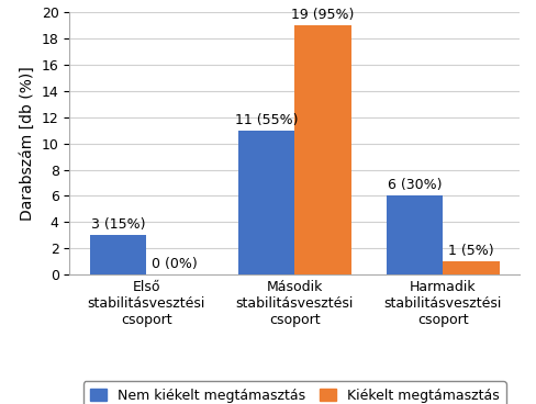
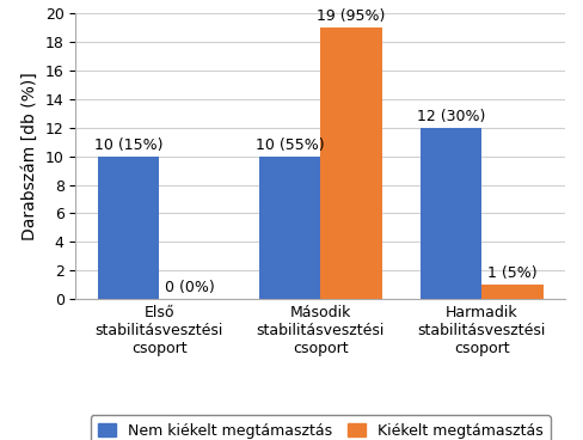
Nem kiékelt megtámasztás/Első stabilitásvesztési csoport: 3 -> 10
Nem kiékelt megtámasztás/Második stabilitásvesztési csoport: 11 -> 10
Nem kiékelt megtámasztás/Harmadik stabilitásvesztési csoport: 6 -> 12
